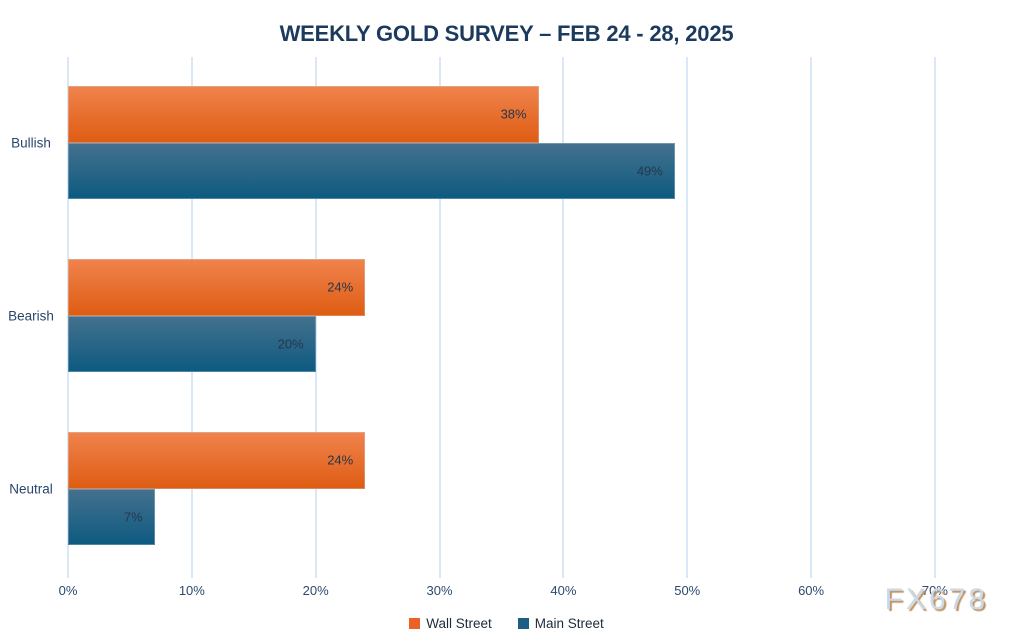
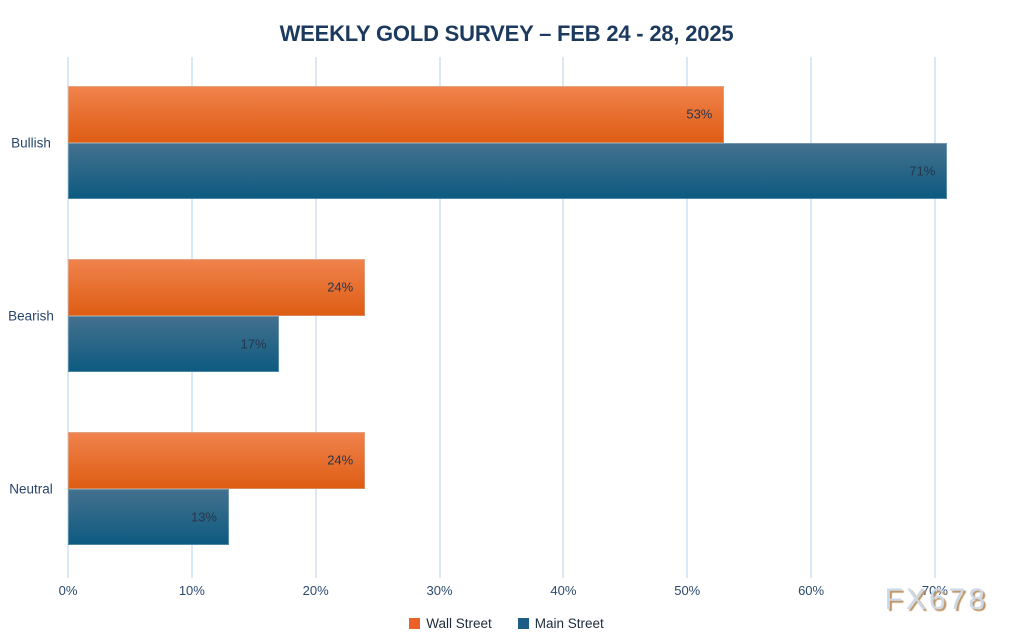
Wall Street/Bullish: 38% -> 53%
Main Street/Bullish: 49% -> 71%
Main Street/Bearish: 20% -> 17%
Main Street/Neutral: 7% -> 13%
